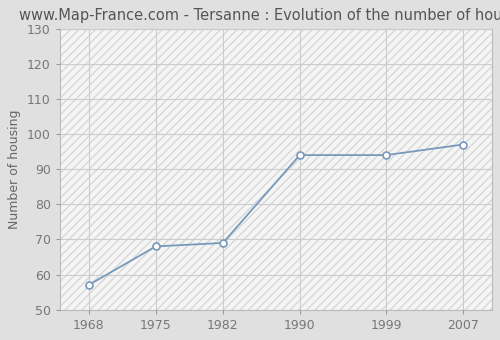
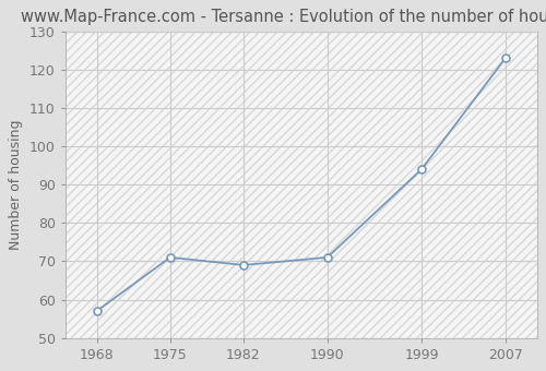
1975: 68 -> 71
1990: 94 -> 71
2007: 97 -> 123
